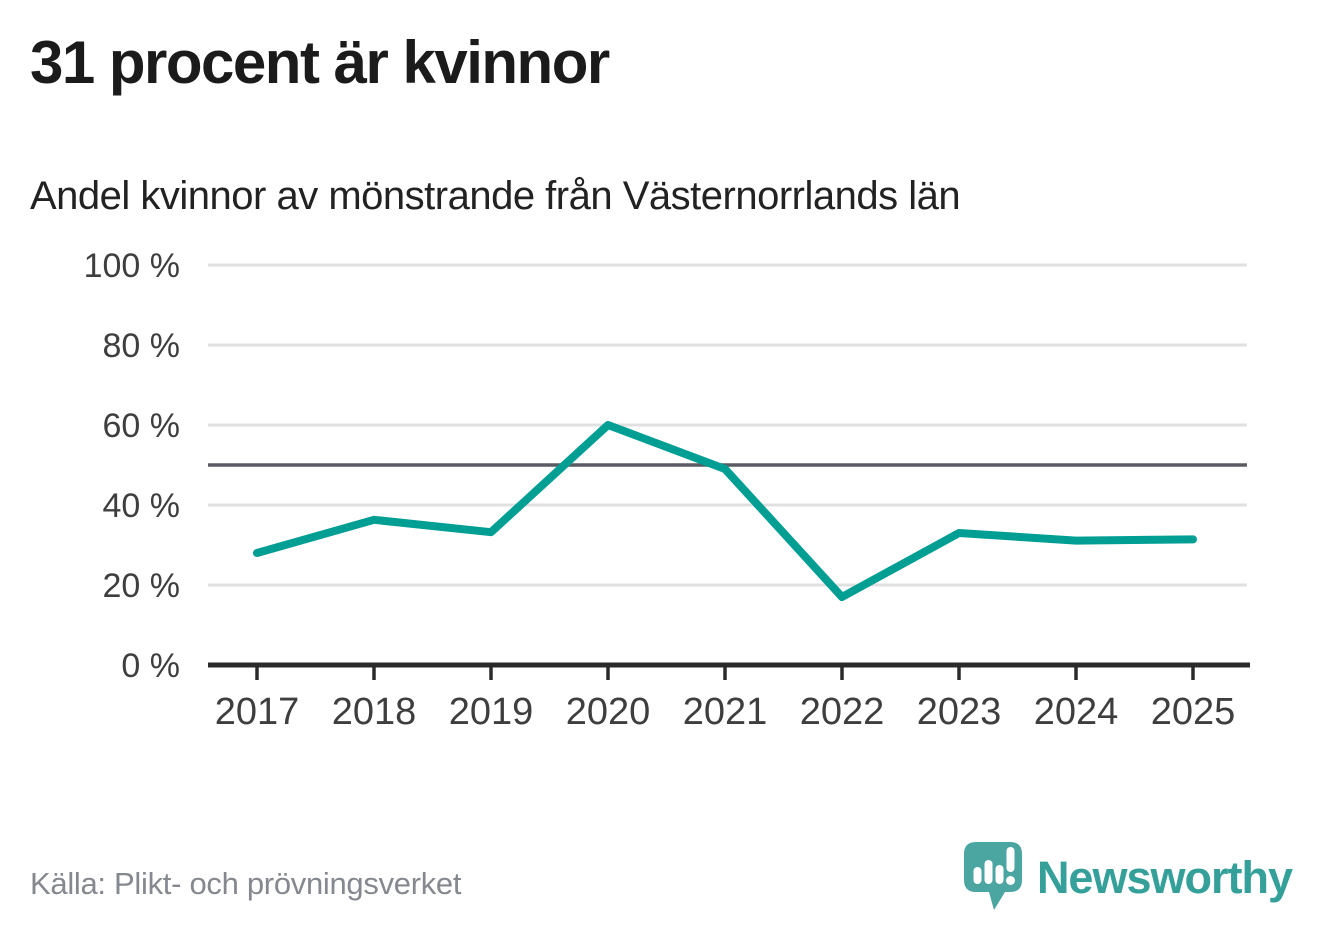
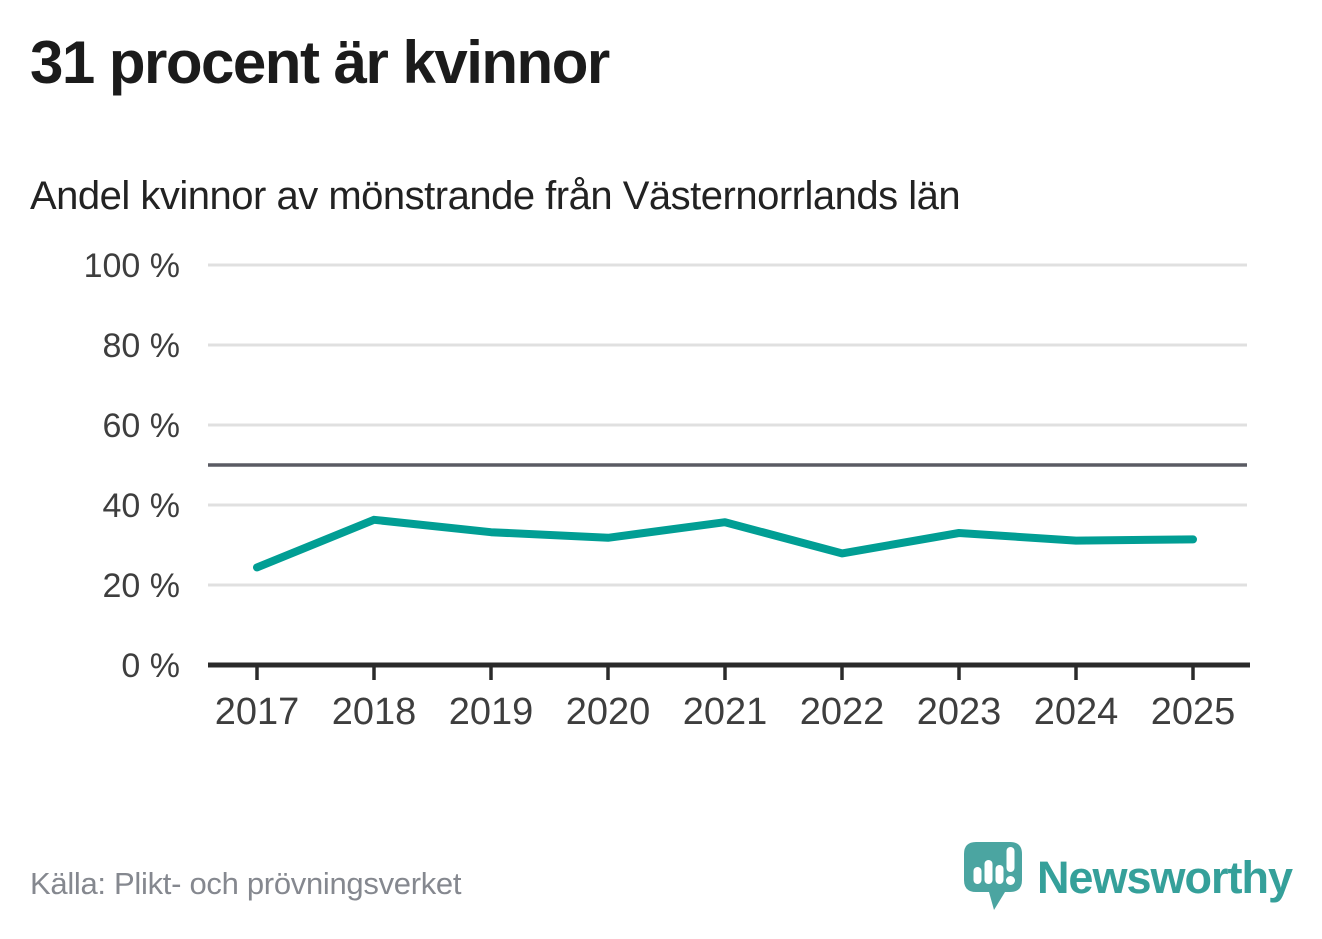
2017: 28% -> 24%
2020: 60% -> 32%
2021: 49% -> 36%
2022: 17% -> 28%
